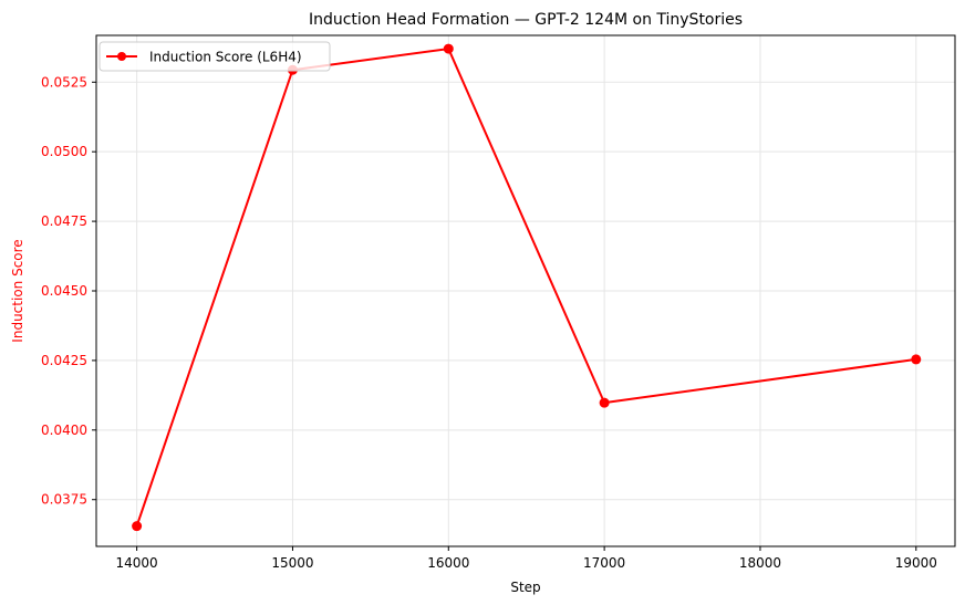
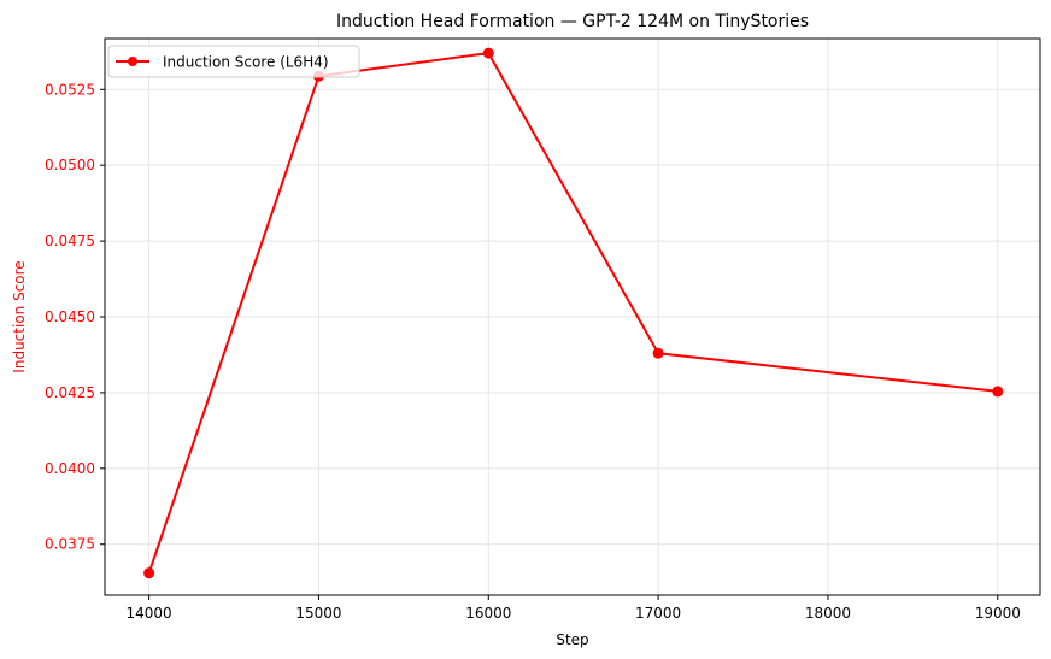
17000: 0.0410 -> 0.0438
